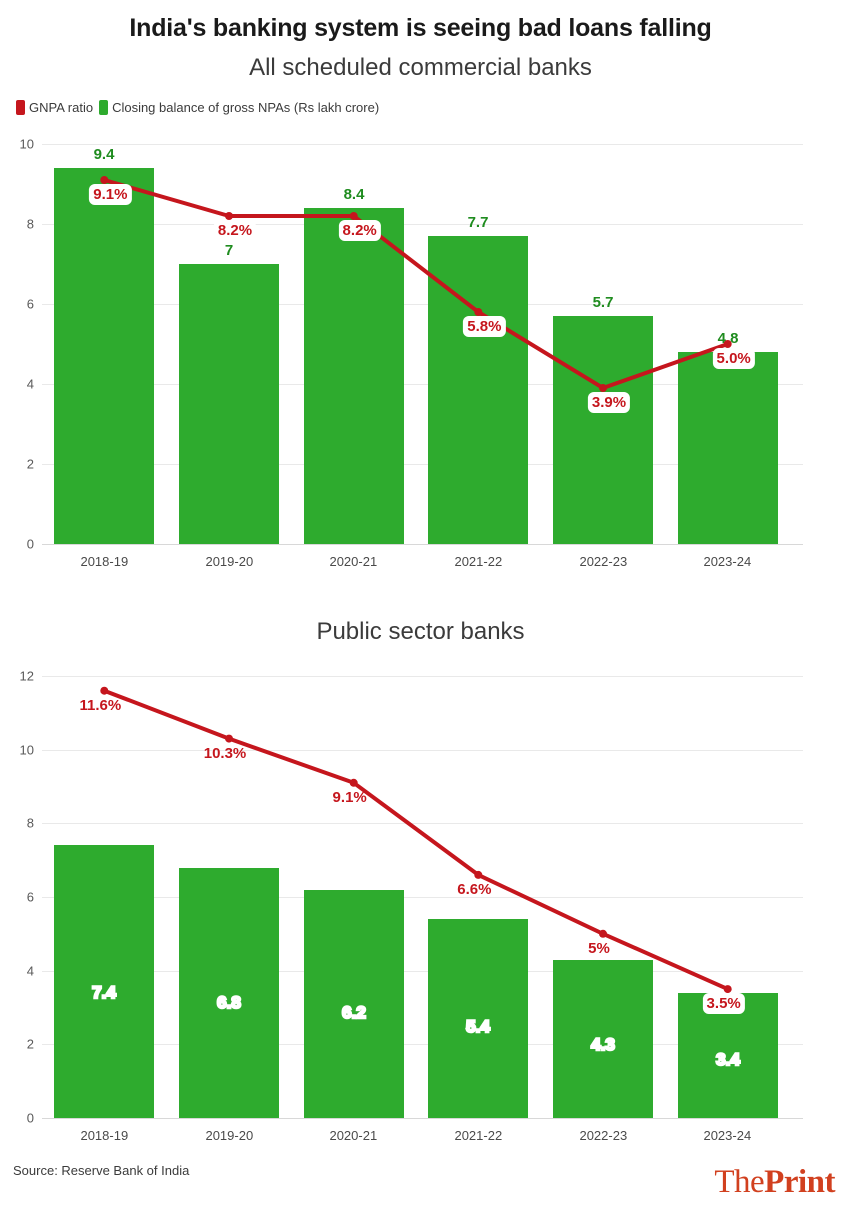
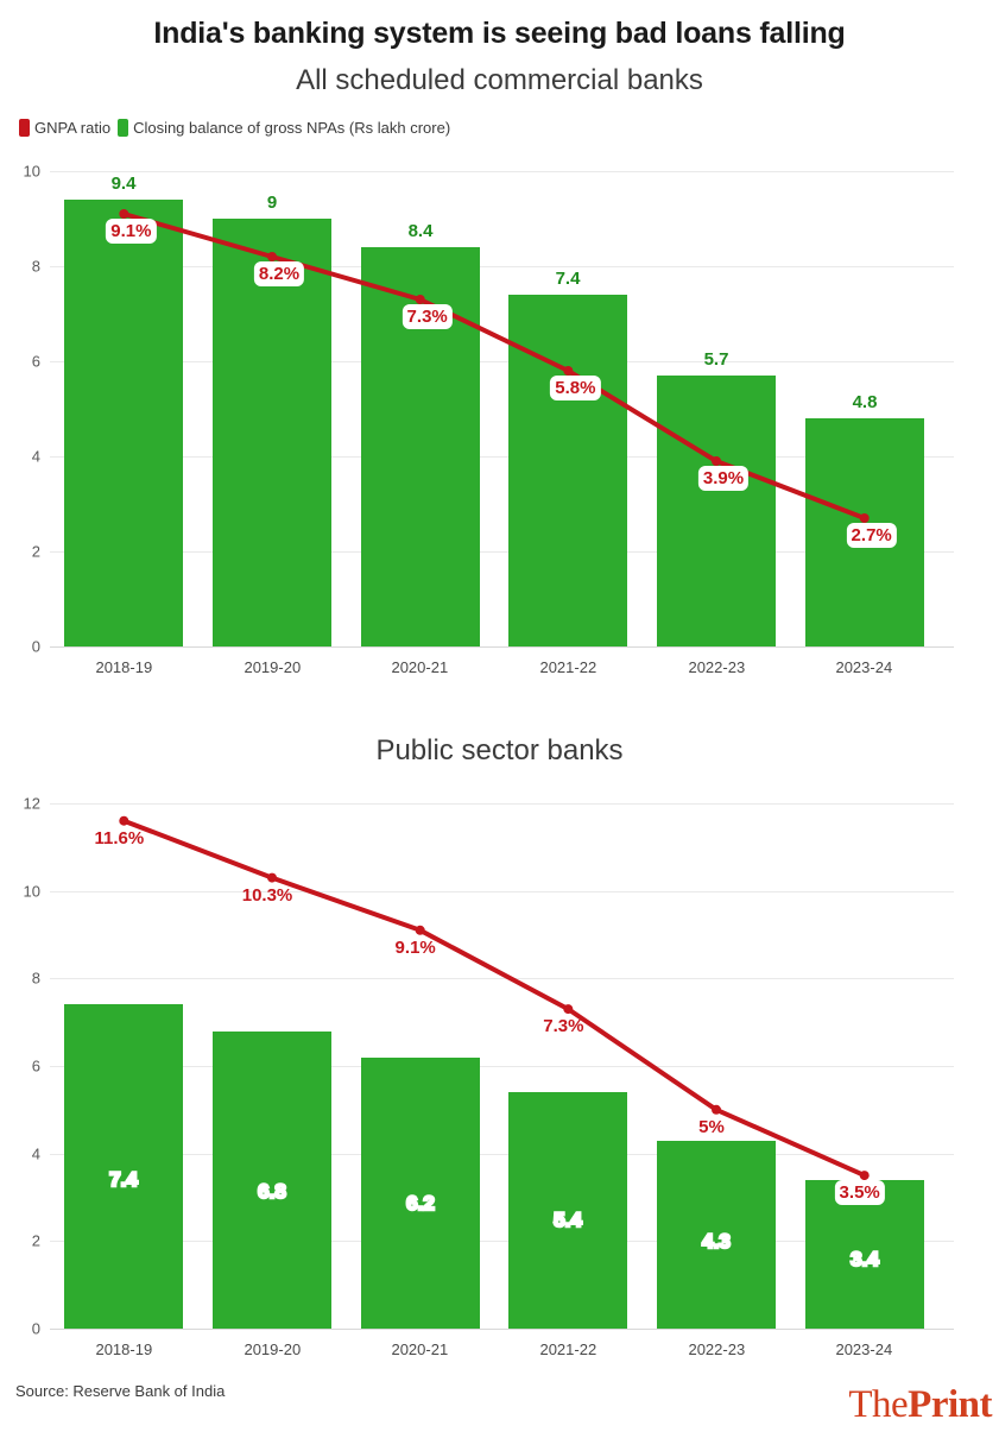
All scheduled commercial banks/Closing balance of gross NPAs (Rs lakh crore)/2019-20: 7 -> 9
All scheduled commercial banks/GNPA ratio/2020-21: 8.2% -> 7.3%
All scheduled commercial banks/Closing balance of gross NPAs (Rs lakh crore)/2021-22: 7.7 -> 7.4
All scheduled commercial banks/GNPA ratio/2023-24: 5.0% -> 2.7%
Public sector banks/GNPA ratio/2021-22: 6.6% -> 7.3%
